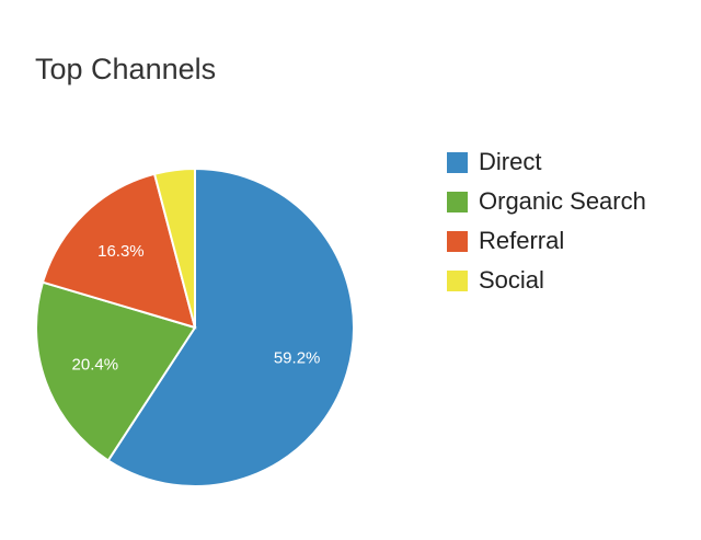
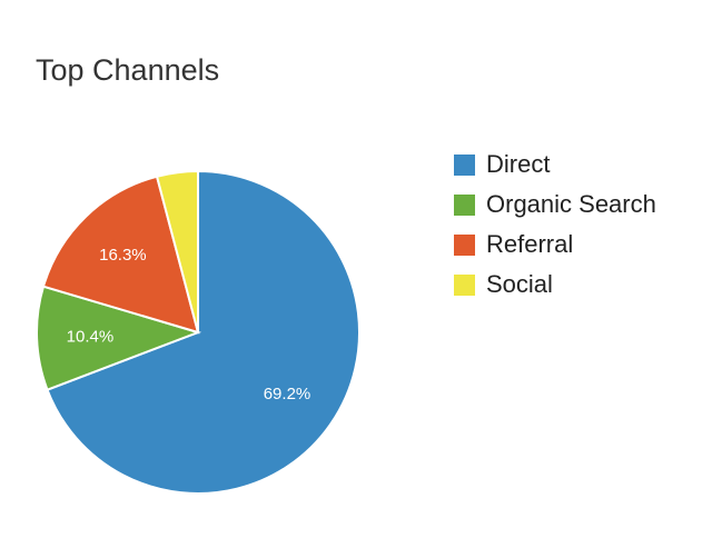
Direct: 59.2% -> 69.2%
Organic Search: 20.4% -> 10.4%
